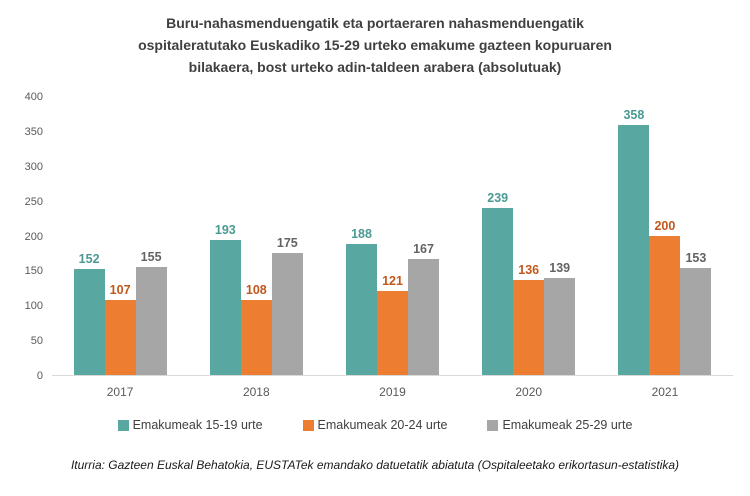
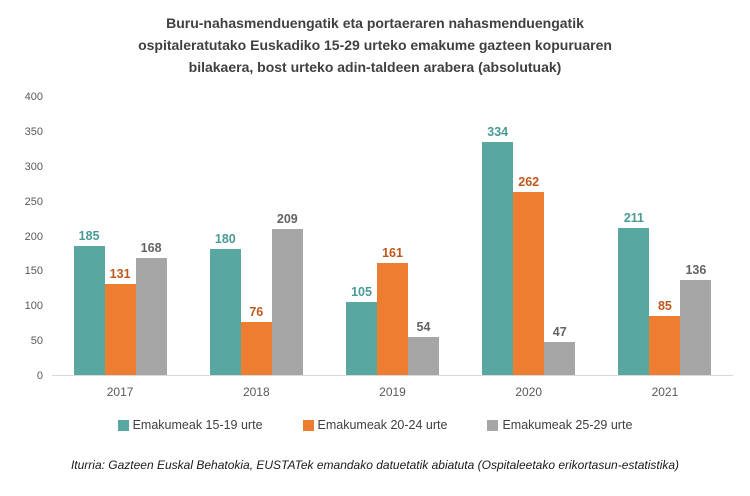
Emakumeak 15-19 urte/2017: 152 -> 185
Emakumeak 20-24 urte/2017: 107 -> 131
Emakumeak 25-29 urte/2017: 155 -> 168
Emakumeak 15-19 urte/2018: 193 -> 180
Emakumeak 20-24 urte/2018: 108 -> 76
Emakumeak 25-29 urte/2018: 175 -> 209
Emakumeak 15-19 urte/2019: 188 -> 105
Emakumeak 20-24 urte/2019: 121 -> 161
Emakumeak 25-29 urte/2019: 167 -> 54
Emakumeak 15-19 urte/2020: 239 -> 334
Emakumeak 20-24 urte/2020: 136 -> 262
Emakumeak 25-29 urte/2020: 139 -> 47
Emakumeak 15-19 urte/2021: 358 -> 211
Emakumeak 20-24 urte/2021: 200 -> 85
Emakumeak 25-29 urte/2021: 153 -> 136
